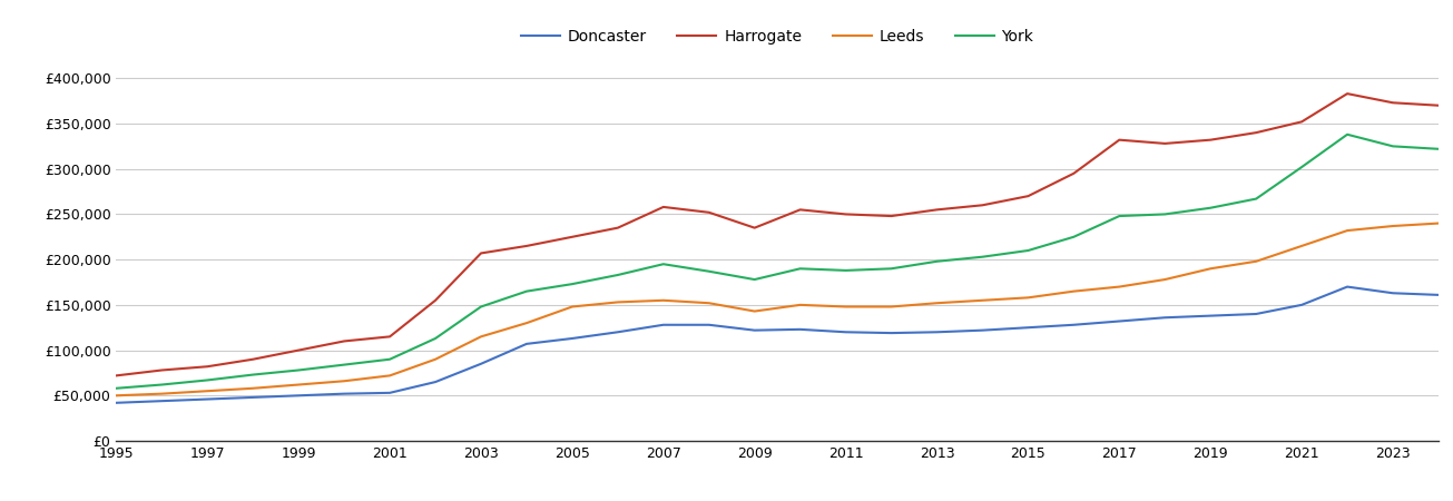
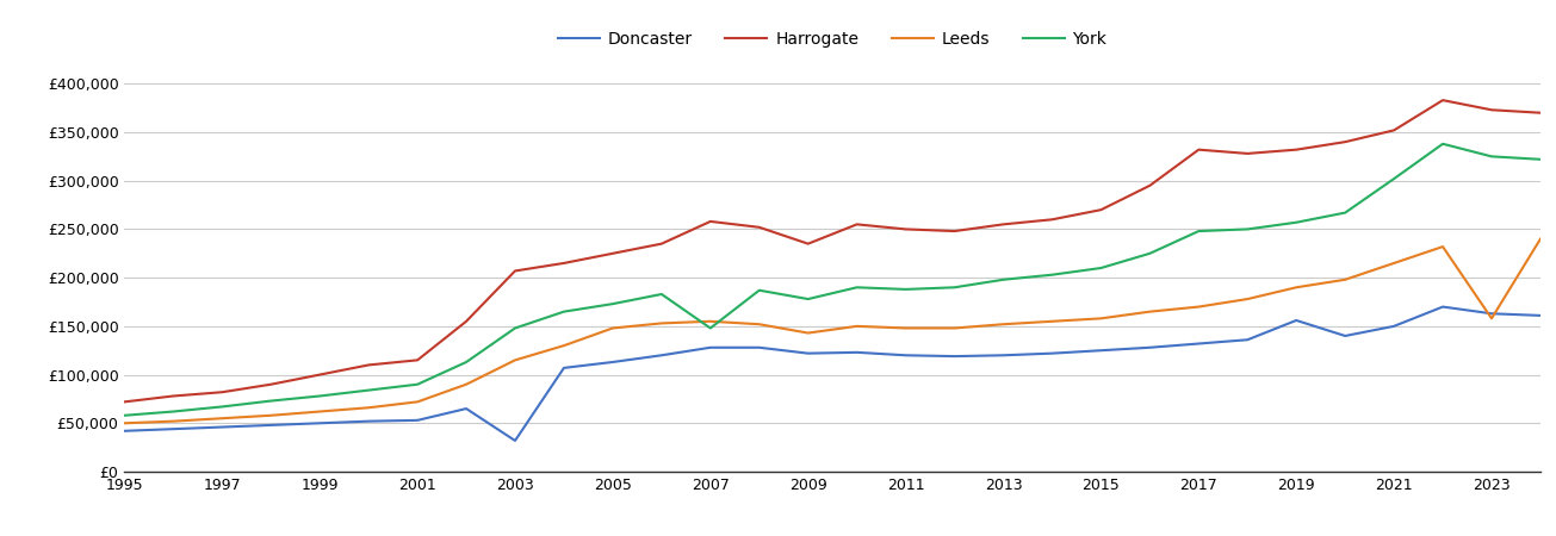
Doncaster/2003: £85,000 -> £32,000
York/2007: £195,000 -> £148,000
Doncaster/2019: £138,000 -> £156,000
Leeds/2023: £237,000 -> £158,000
